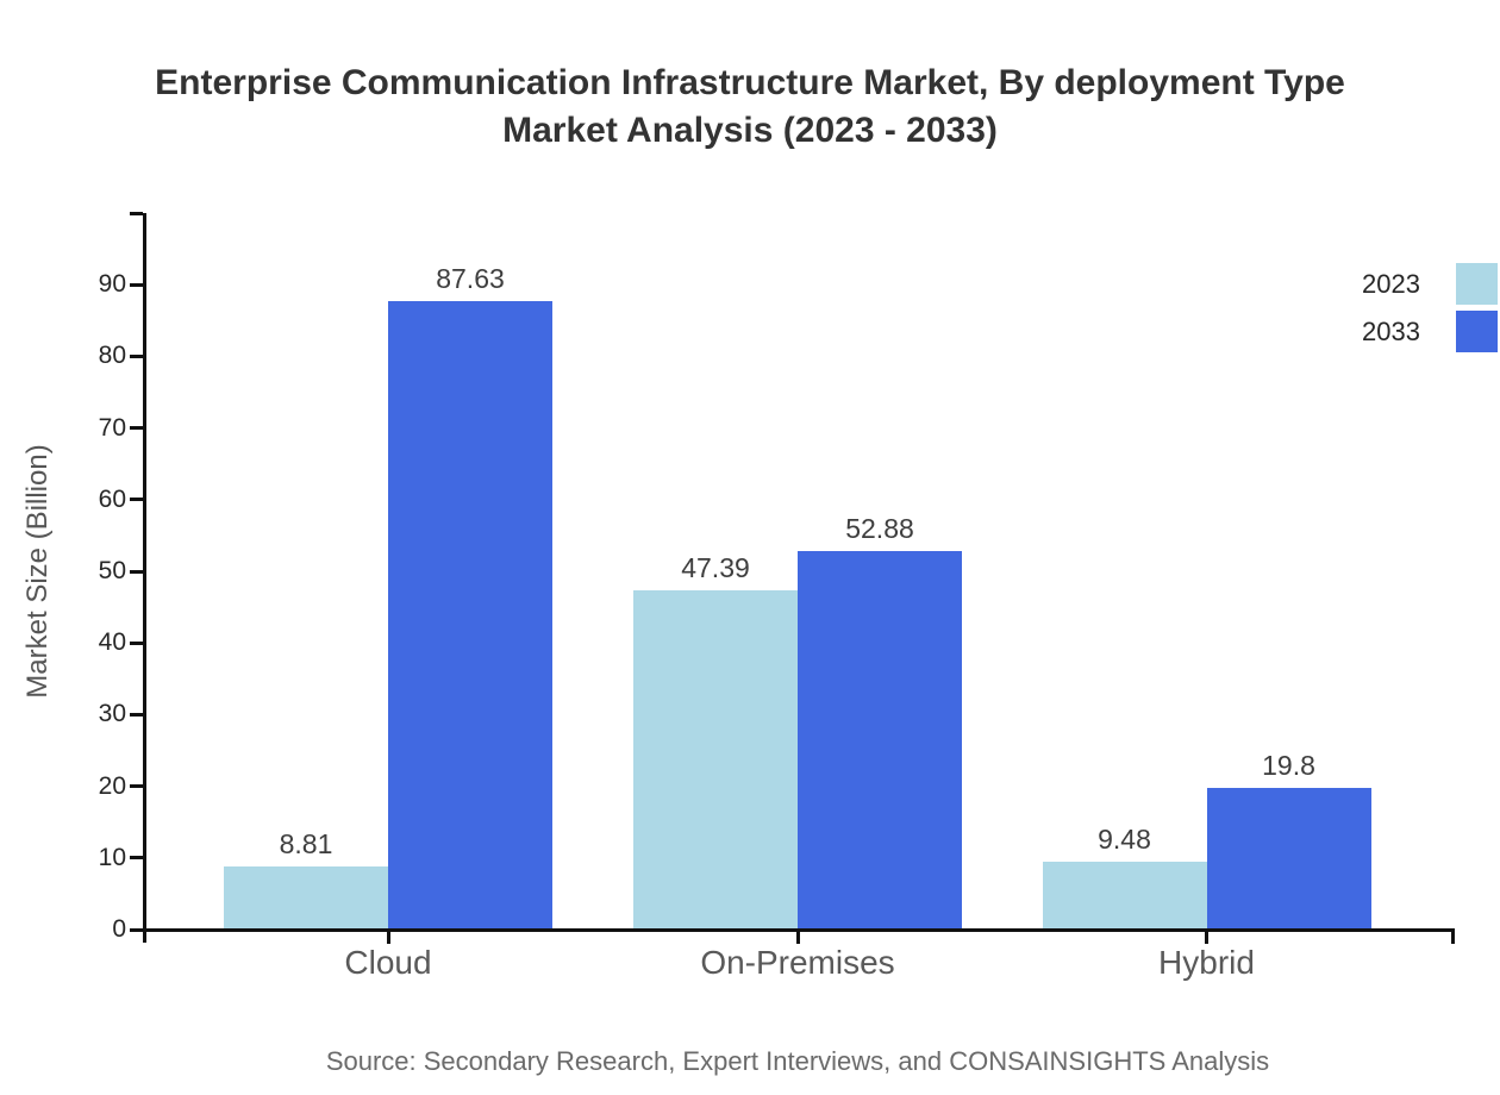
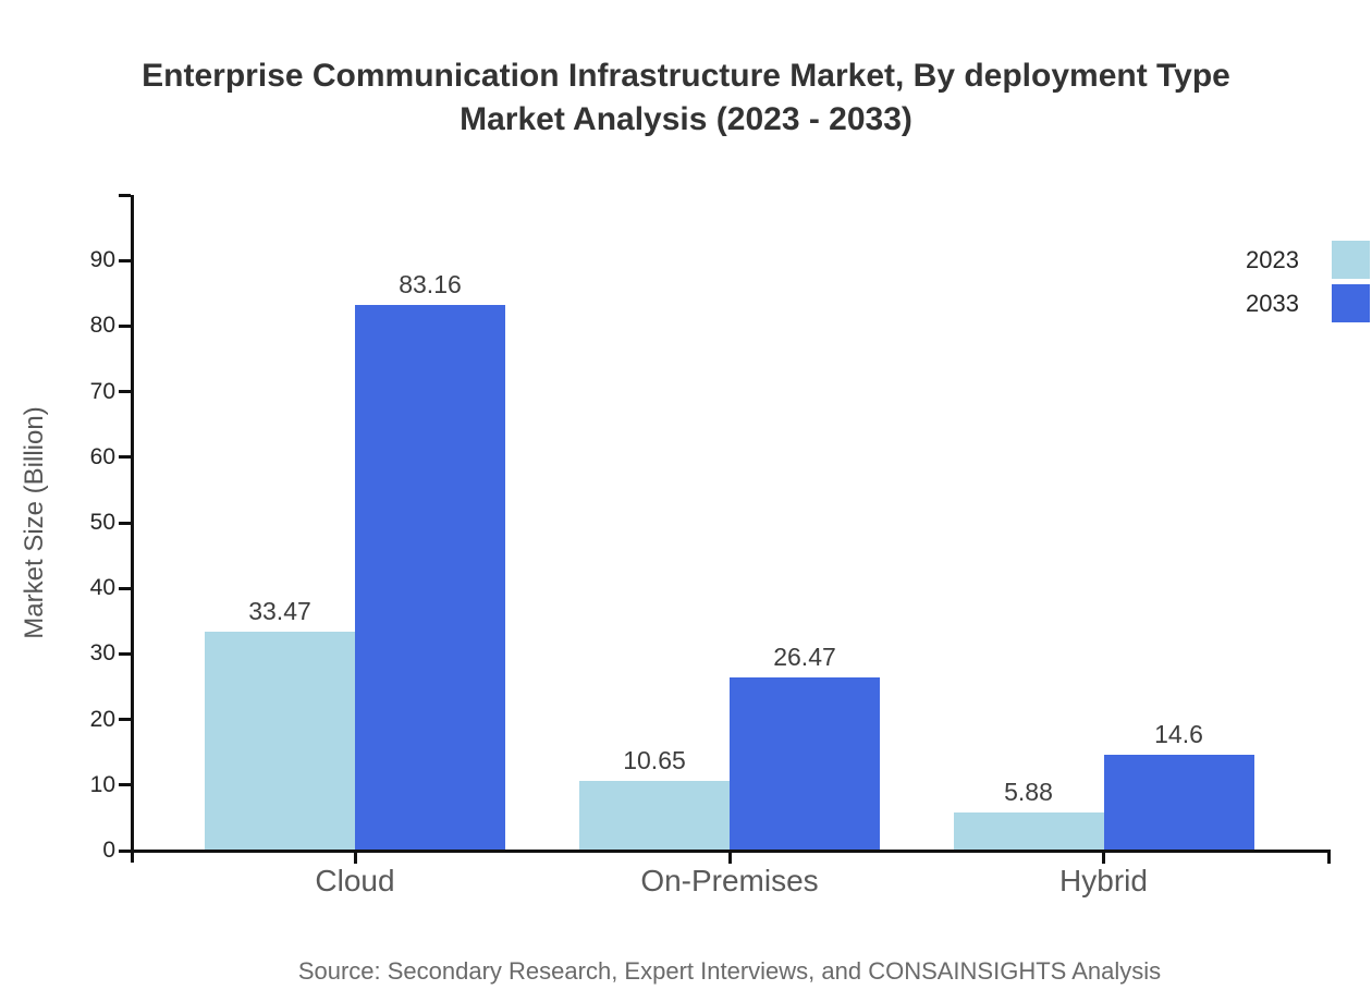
2023/Cloud: 8.81 -> 33.47
2033/Cloud: 87.63 -> 83.16
2023/On-Premises: 47.39 -> 10.65
2033/On-Premises: 52.88 -> 26.47
2023/Hybrid: 9.48 -> 5.88
2033/Hybrid: 19.8 -> 14.6
